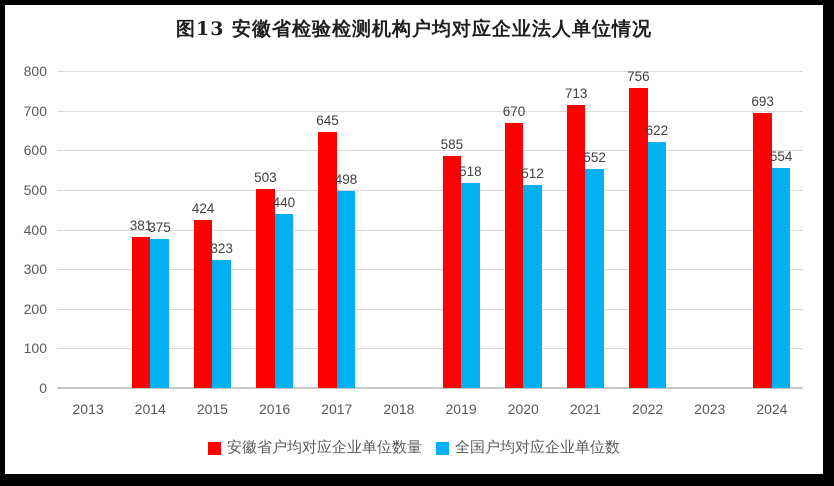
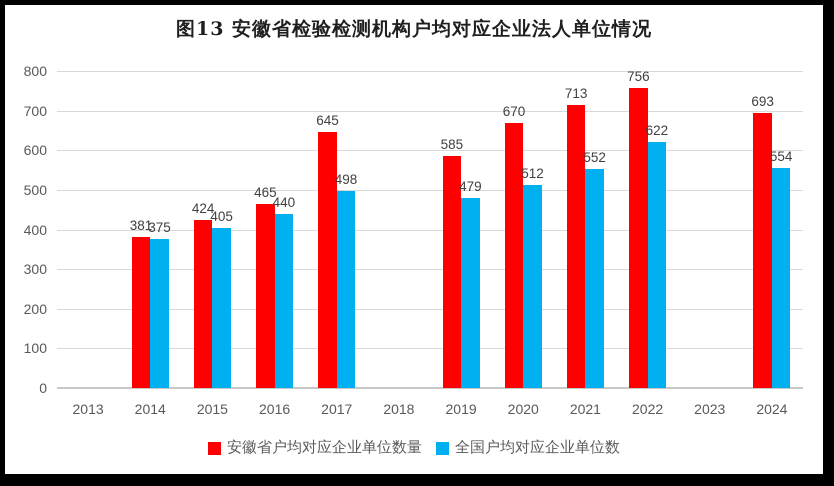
全国户均对应企业单位数/2015: 323 -> 405
安徽省户均对应企业单位数量/2016: 503 -> 465
全国户均对应企业单位数/2019: 518 -> 479
